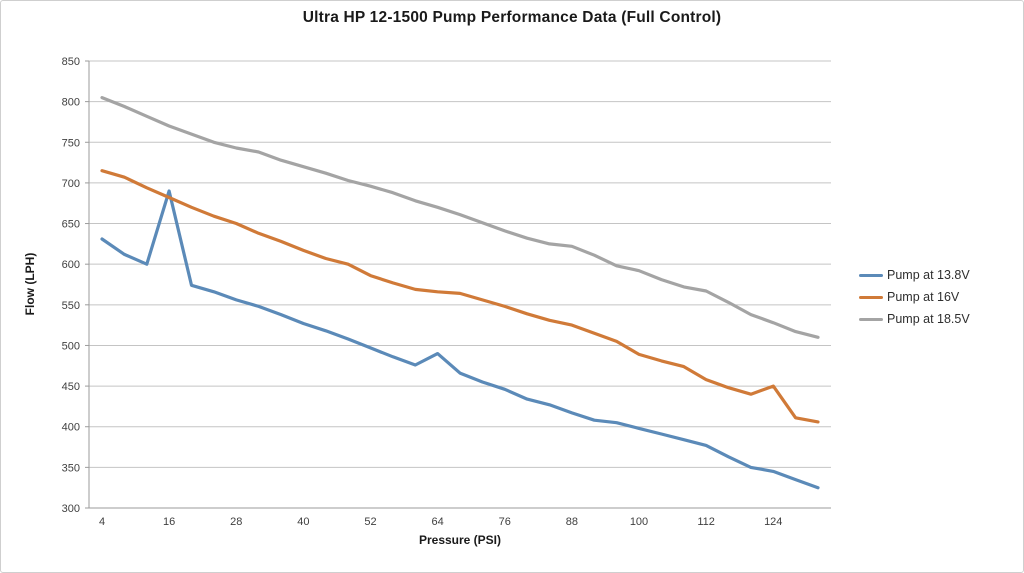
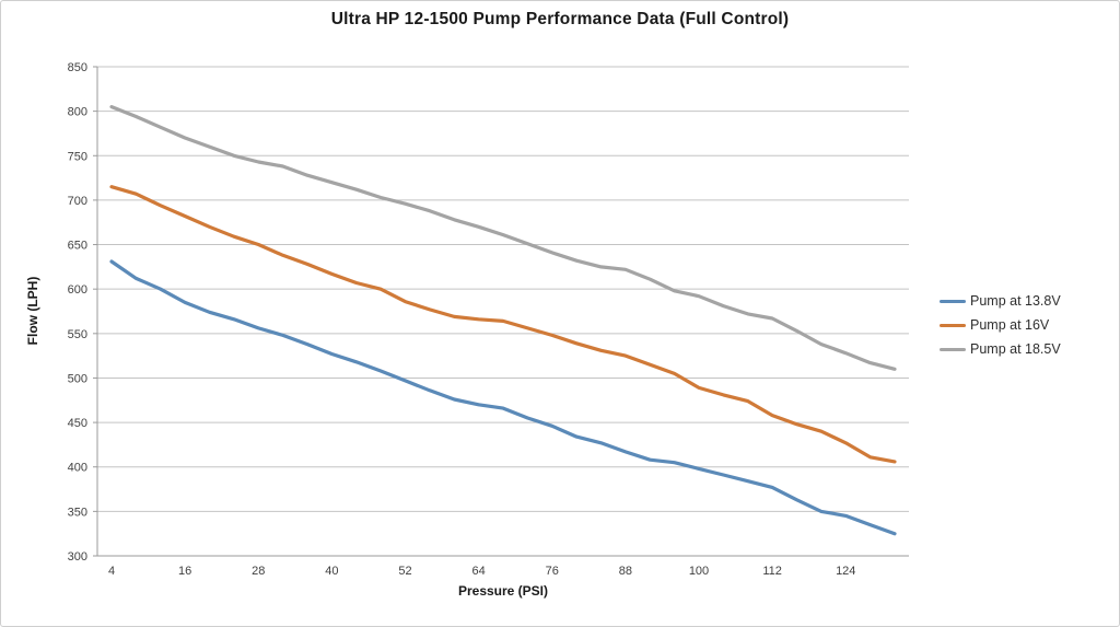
Pump at 13.8V/16: 690 -> 580
Pump at 13.8V/64: 490 -> 470
Pump at 16V/124: 450 -> 430
